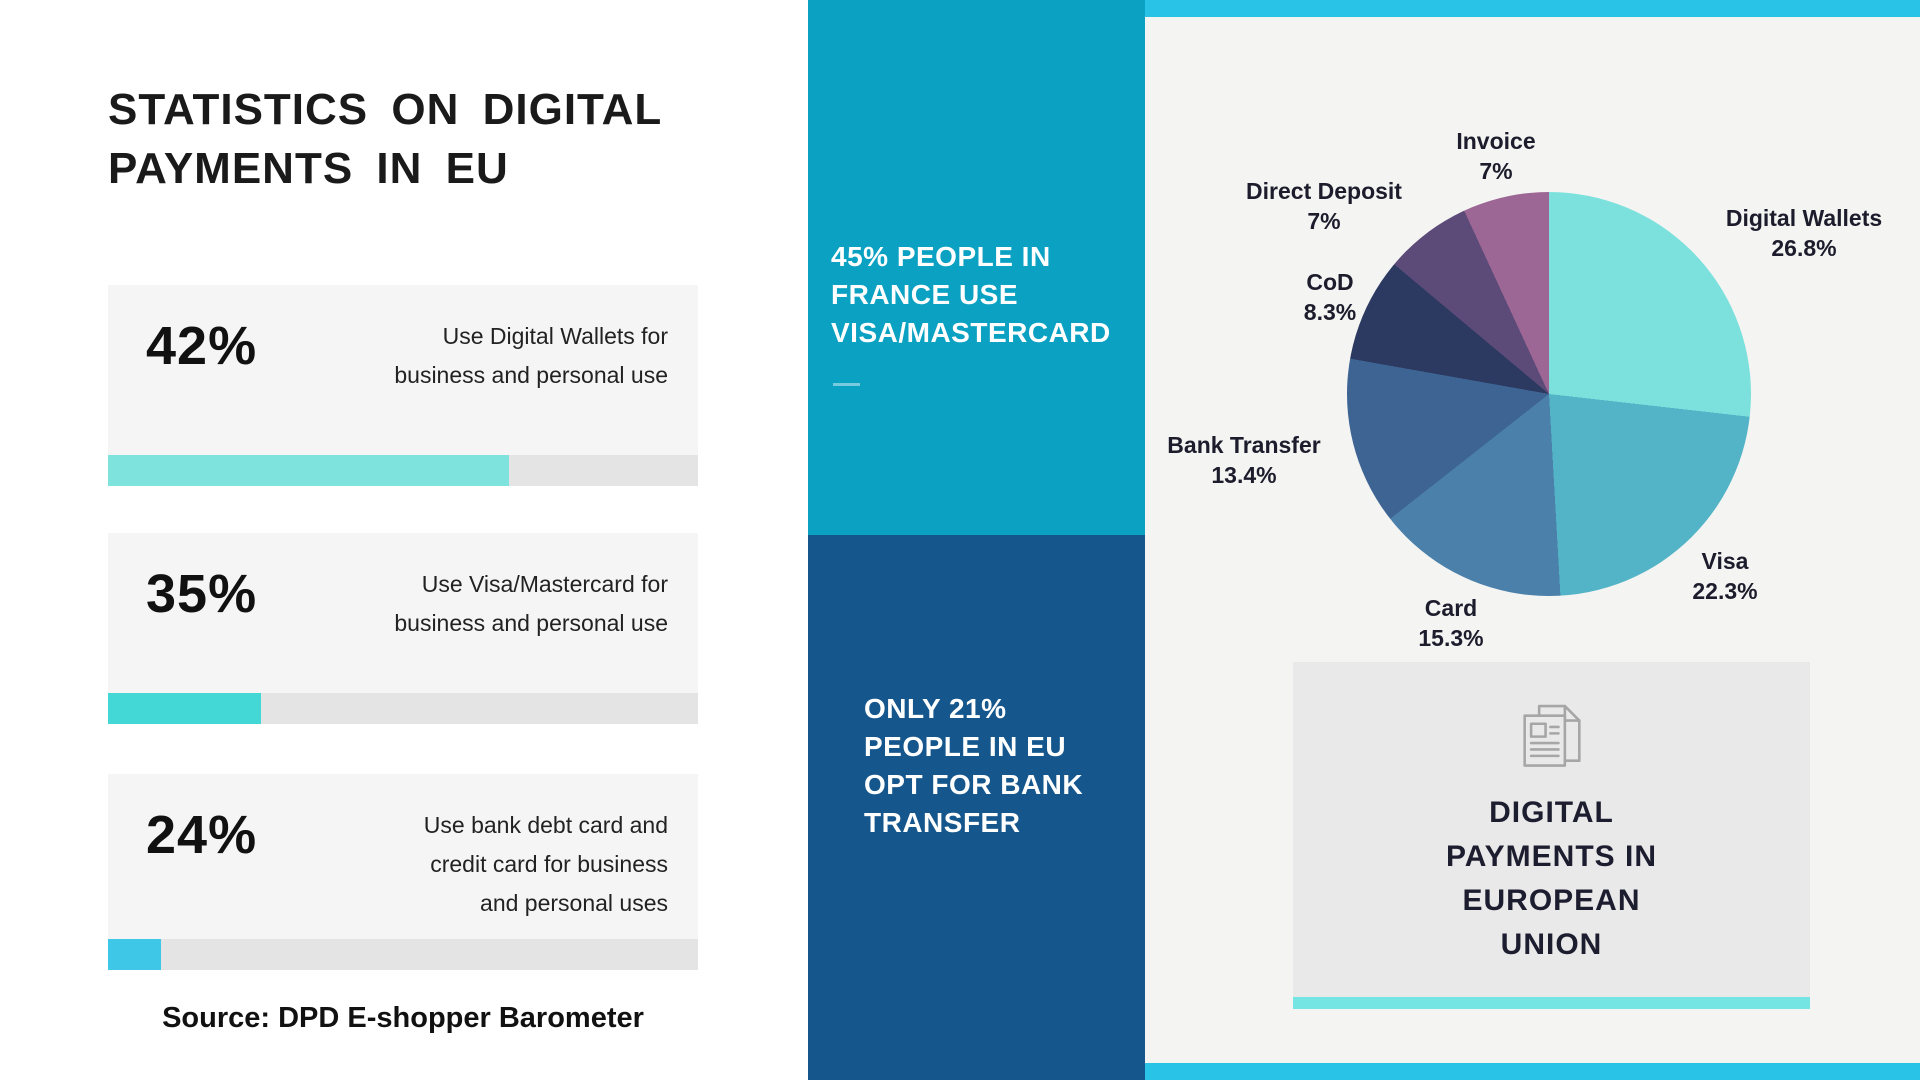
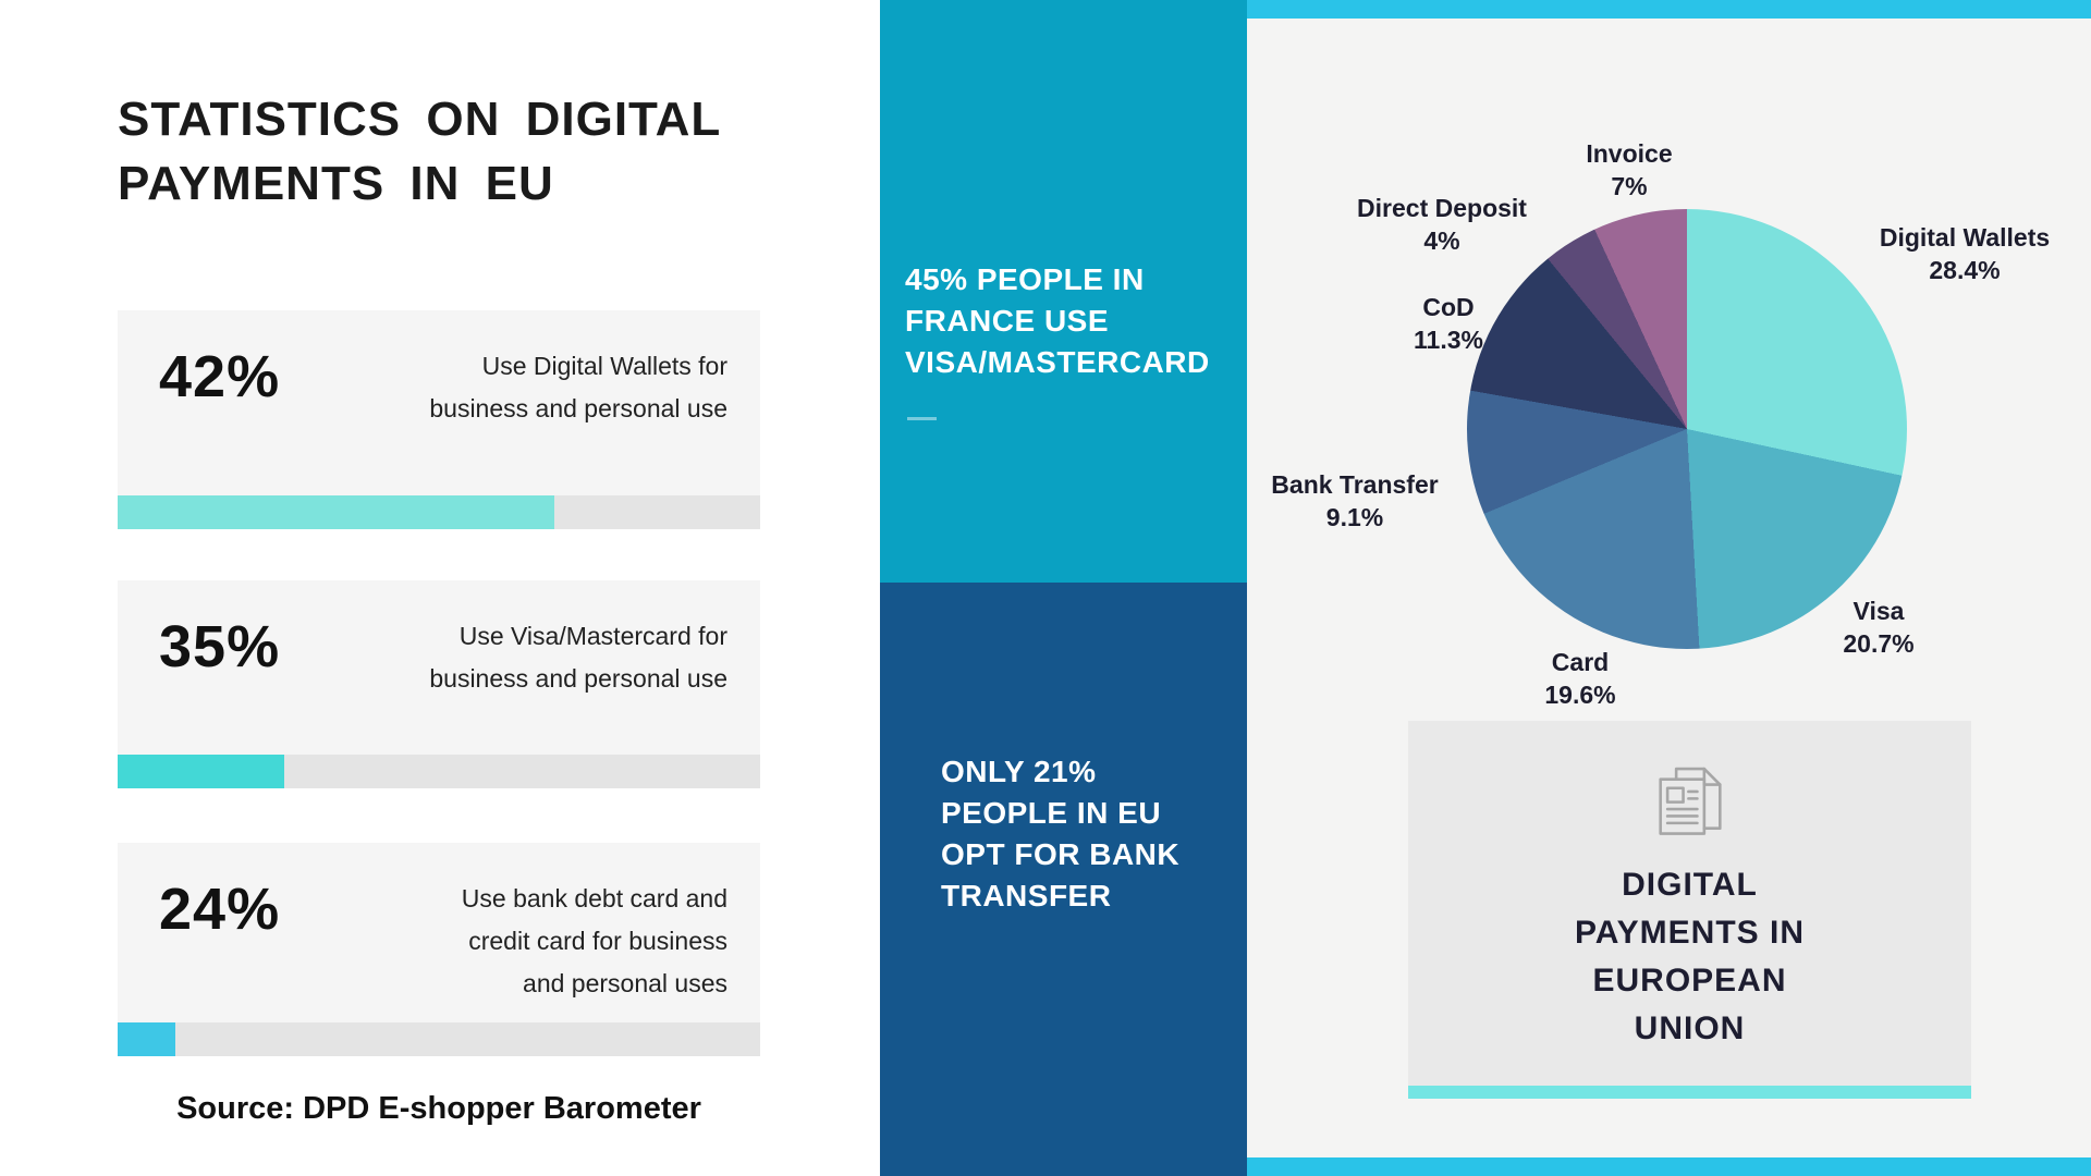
DIGITAL PAYMENTS IN EUROPEAN UNION/Digital Wallets: 26.8% -> 28.4%
DIGITAL PAYMENTS IN EUROPEAN UNION/Visa: 22.3% -> 20.7%
DIGITAL PAYMENTS IN EUROPEAN UNION/Card: 15.3% -> 19.6%
DIGITAL PAYMENTS IN EUROPEAN UNION/Bank Transfer: 13.4% -> 9.1%
DIGITAL PAYMENTS IN EUROPEAN UNION/CoD: 8.3% -> 11.3%
DIGITAL PAYMENTS IN EUROPEAN UNION/Direct Deposit: 7% -> 4%
